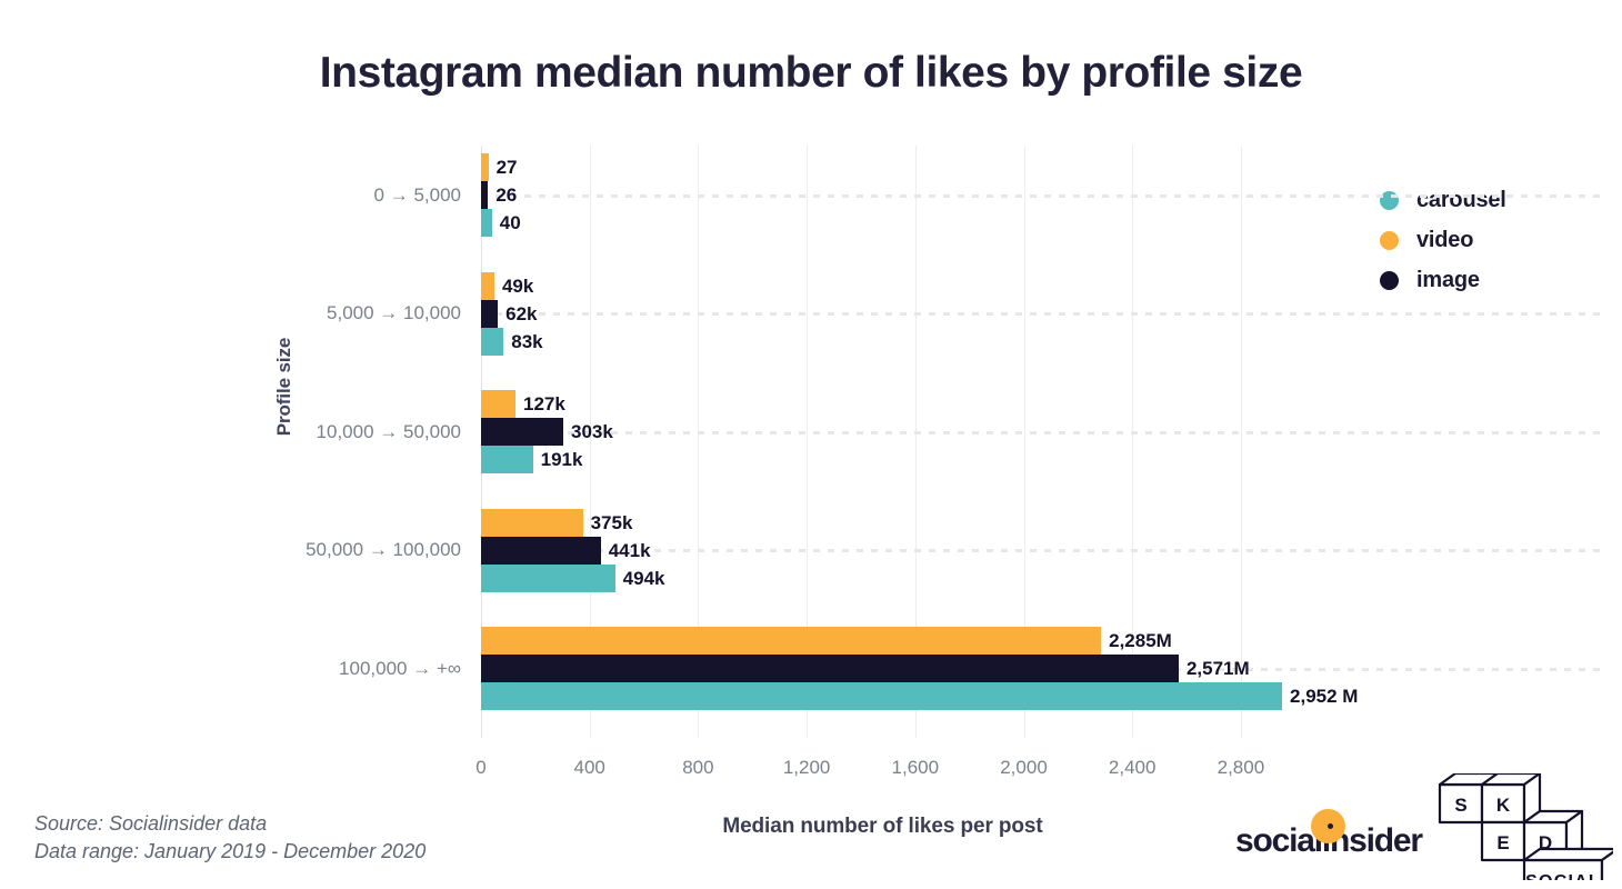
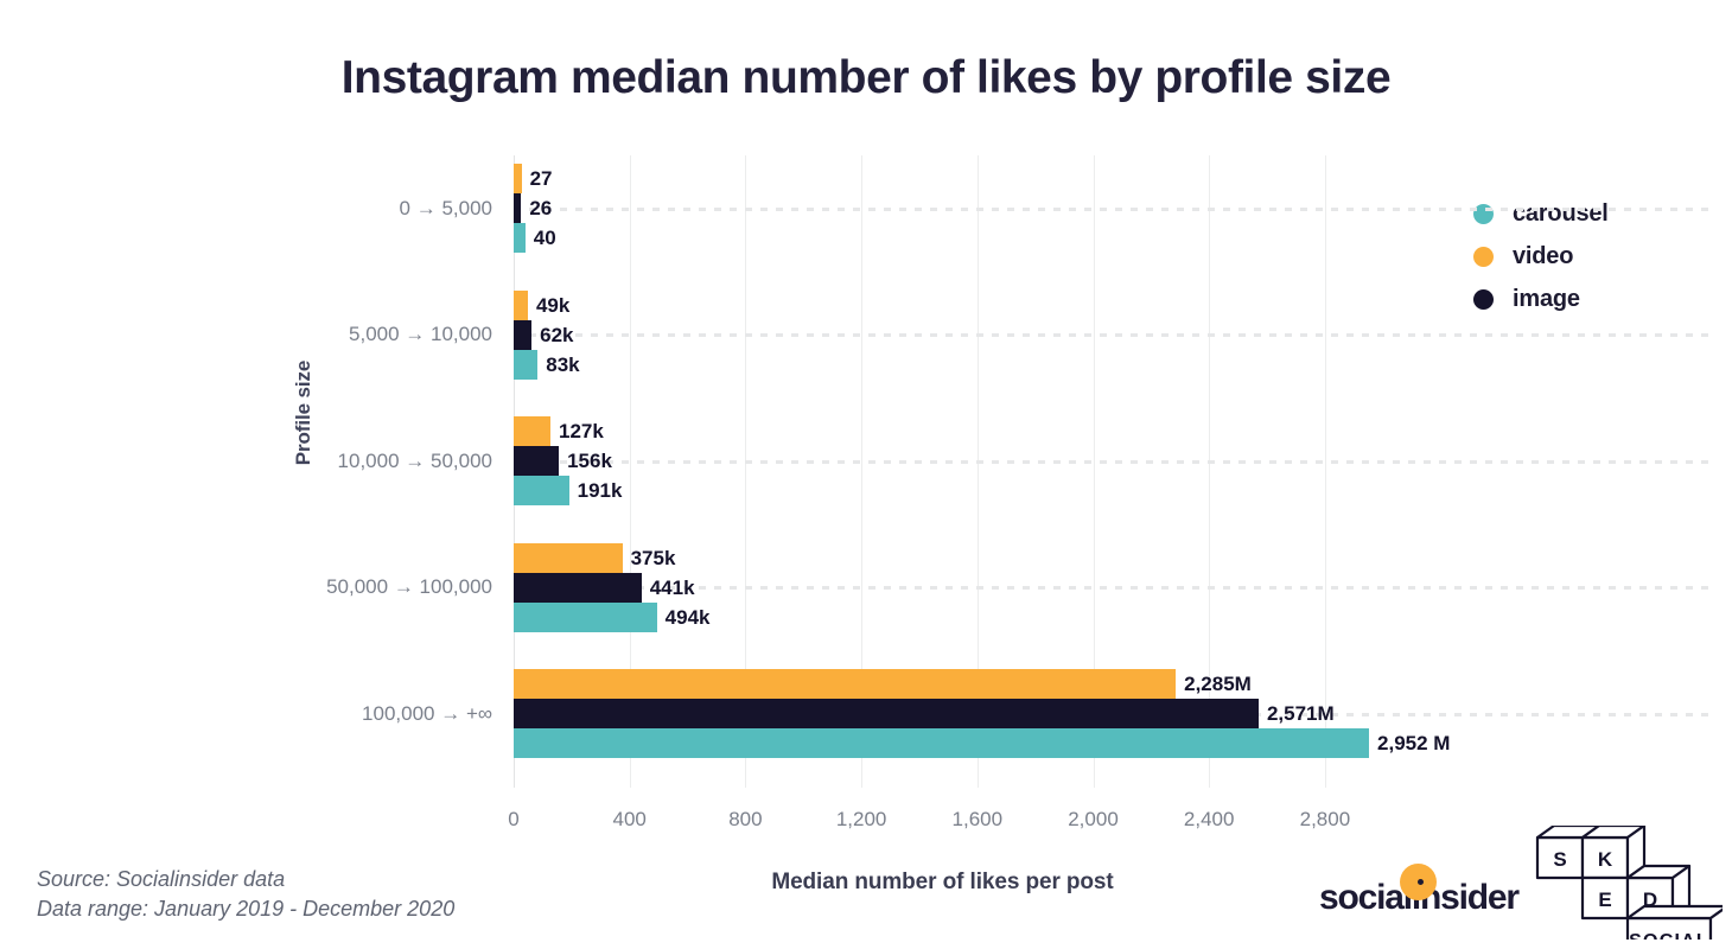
image/10,000 → 50,000: 303k -> 156k
